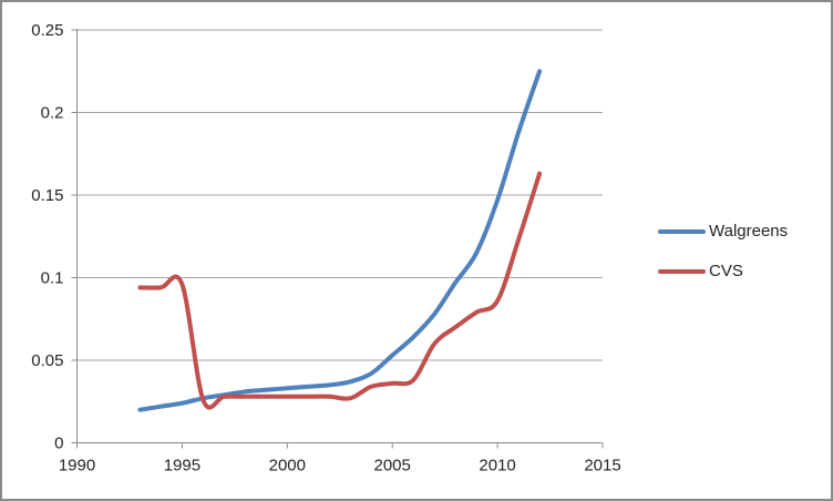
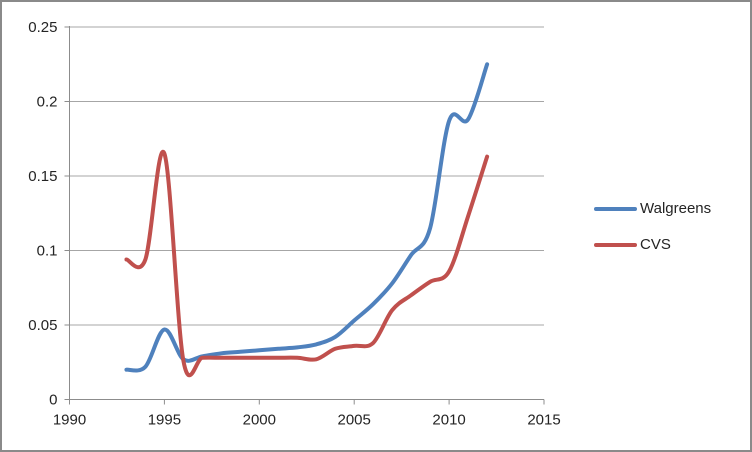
Walgreens/1995: 0.024 -> 0.047
CVS/1995: 0.096 -> 0.165
Walgreens/2010: 0.147 -> 0.187
